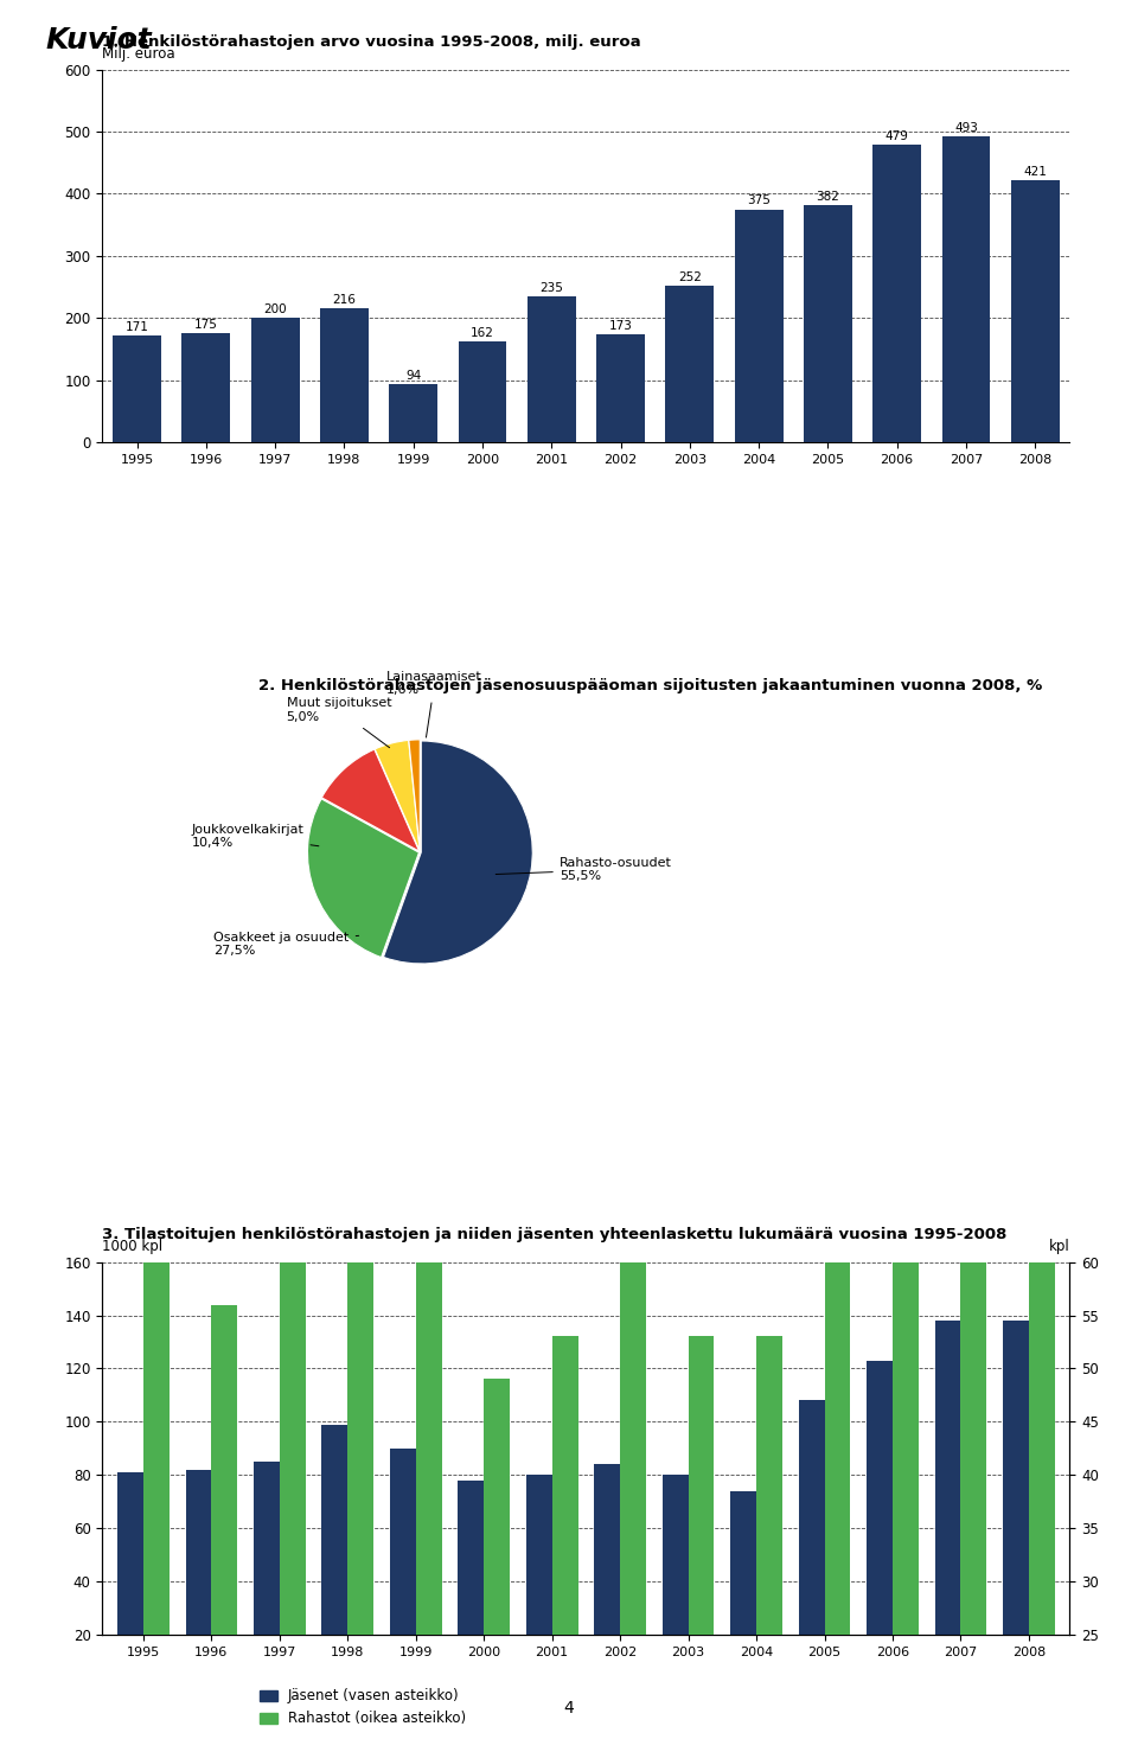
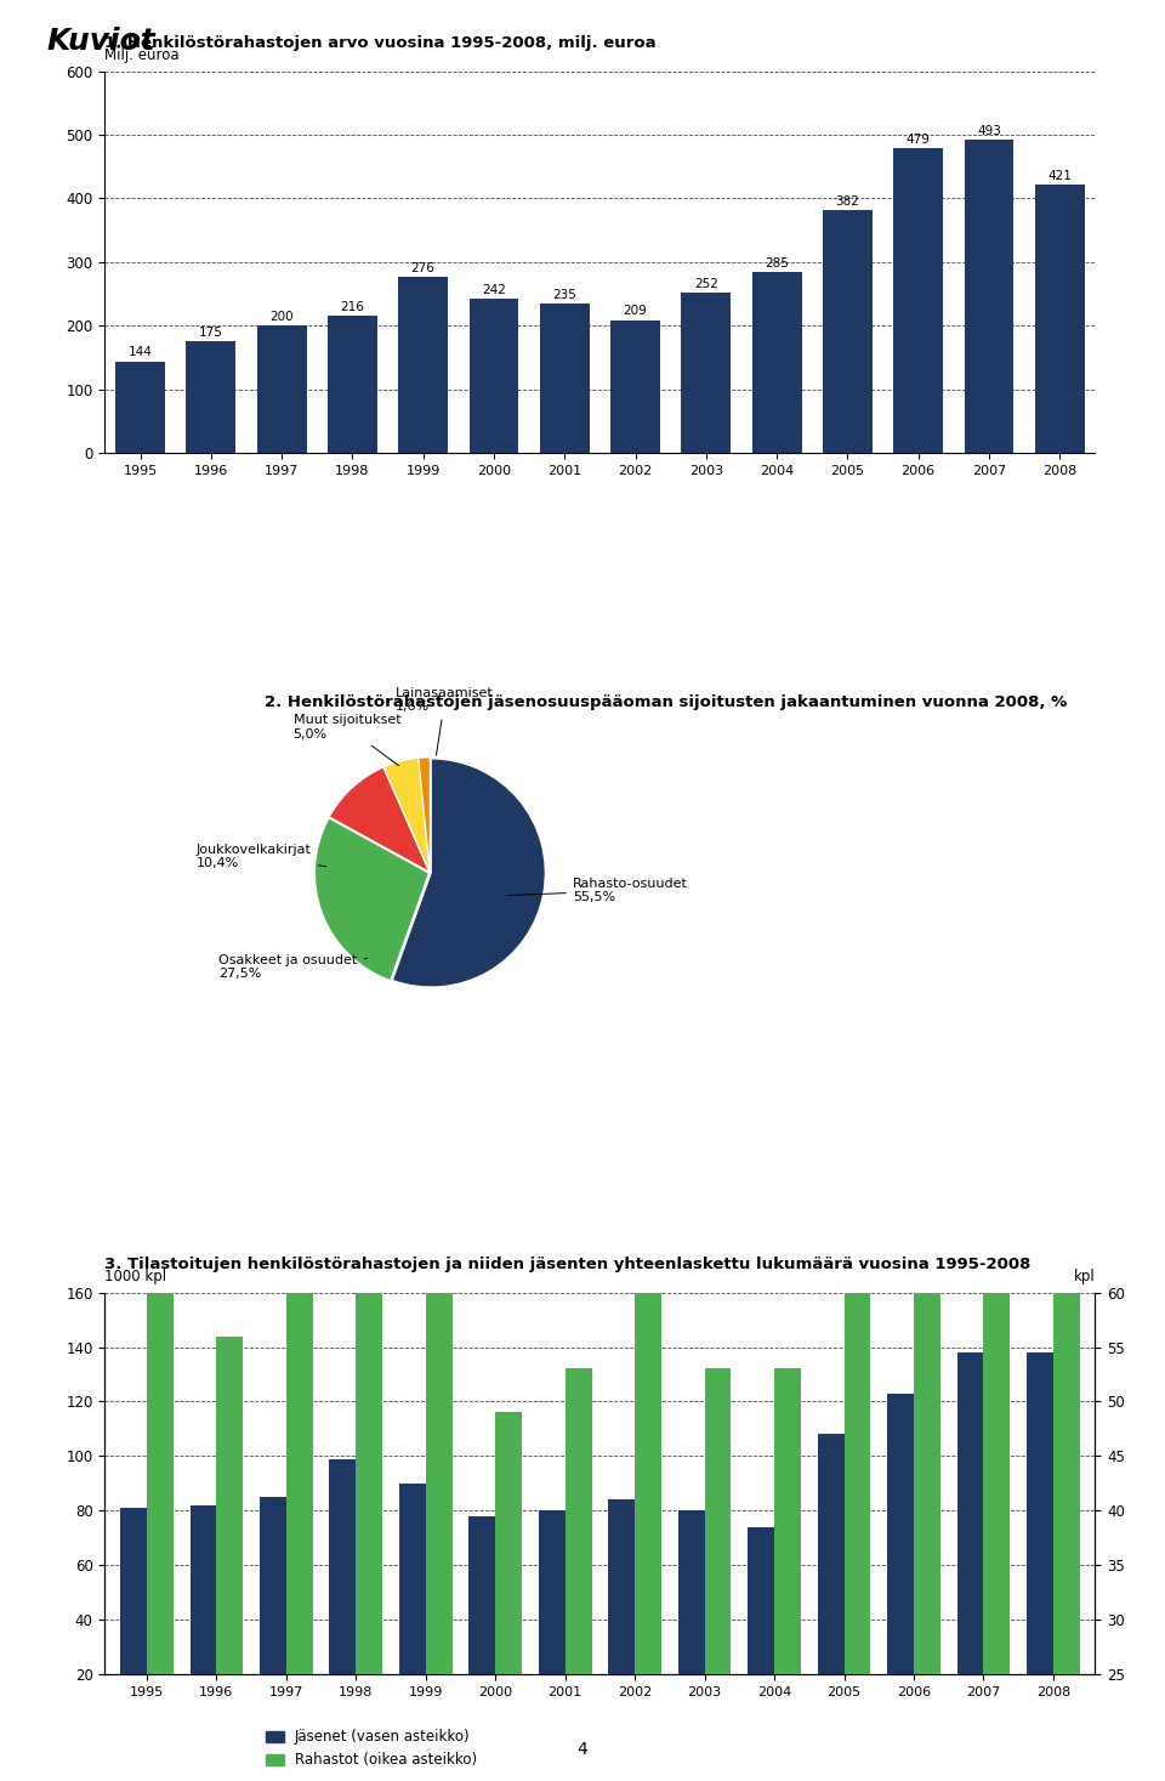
1. Henkilöstörahastojen arvo vuosina 1995-2008, milj. euroa/1995: 171 -> 144
1. Henkilöstörahastojen arvo vuosina 1995-2008, milj. euroa/1999: 94 -> 276
1. Henkilöstörahastojen arvo vuosina 1995-2008, milj. euroa/2000: 162 -> 242
1. Henkilöstörahastojen arvo vuosina 1995-2008, milj. euroa/2002: 173 -> 209
1. Henkilöstörahastojen arvo vuosina 1995-2008, milj. euroa/2004: 375 -> 285
